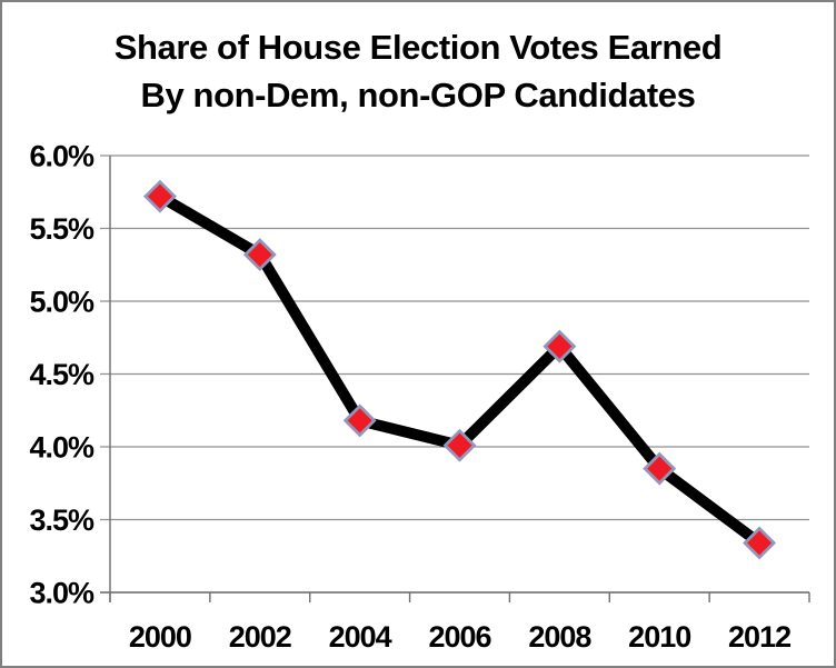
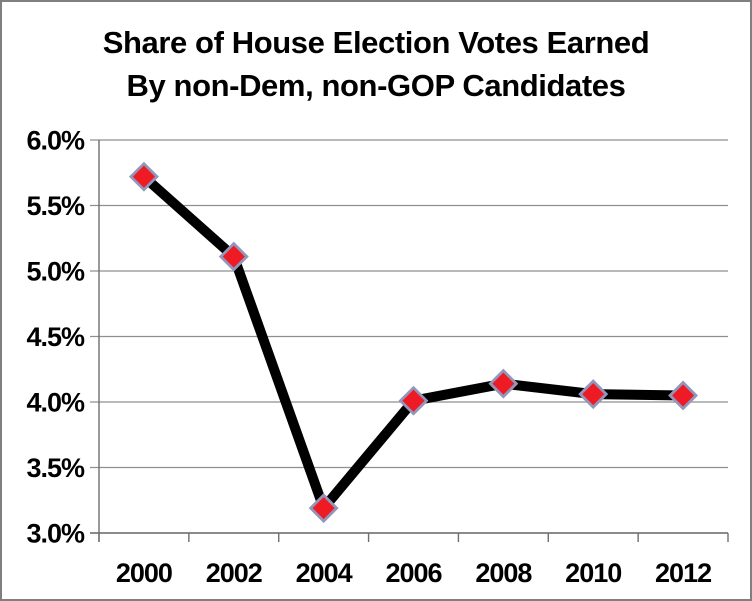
2002: 5.32% -> 5.11%
2004: 4.18% -> 3.19%
2008: 4.69% -> 4.14%
2010: 3.85% -> 4.06%
2012: 3.34% -> 4.05%
